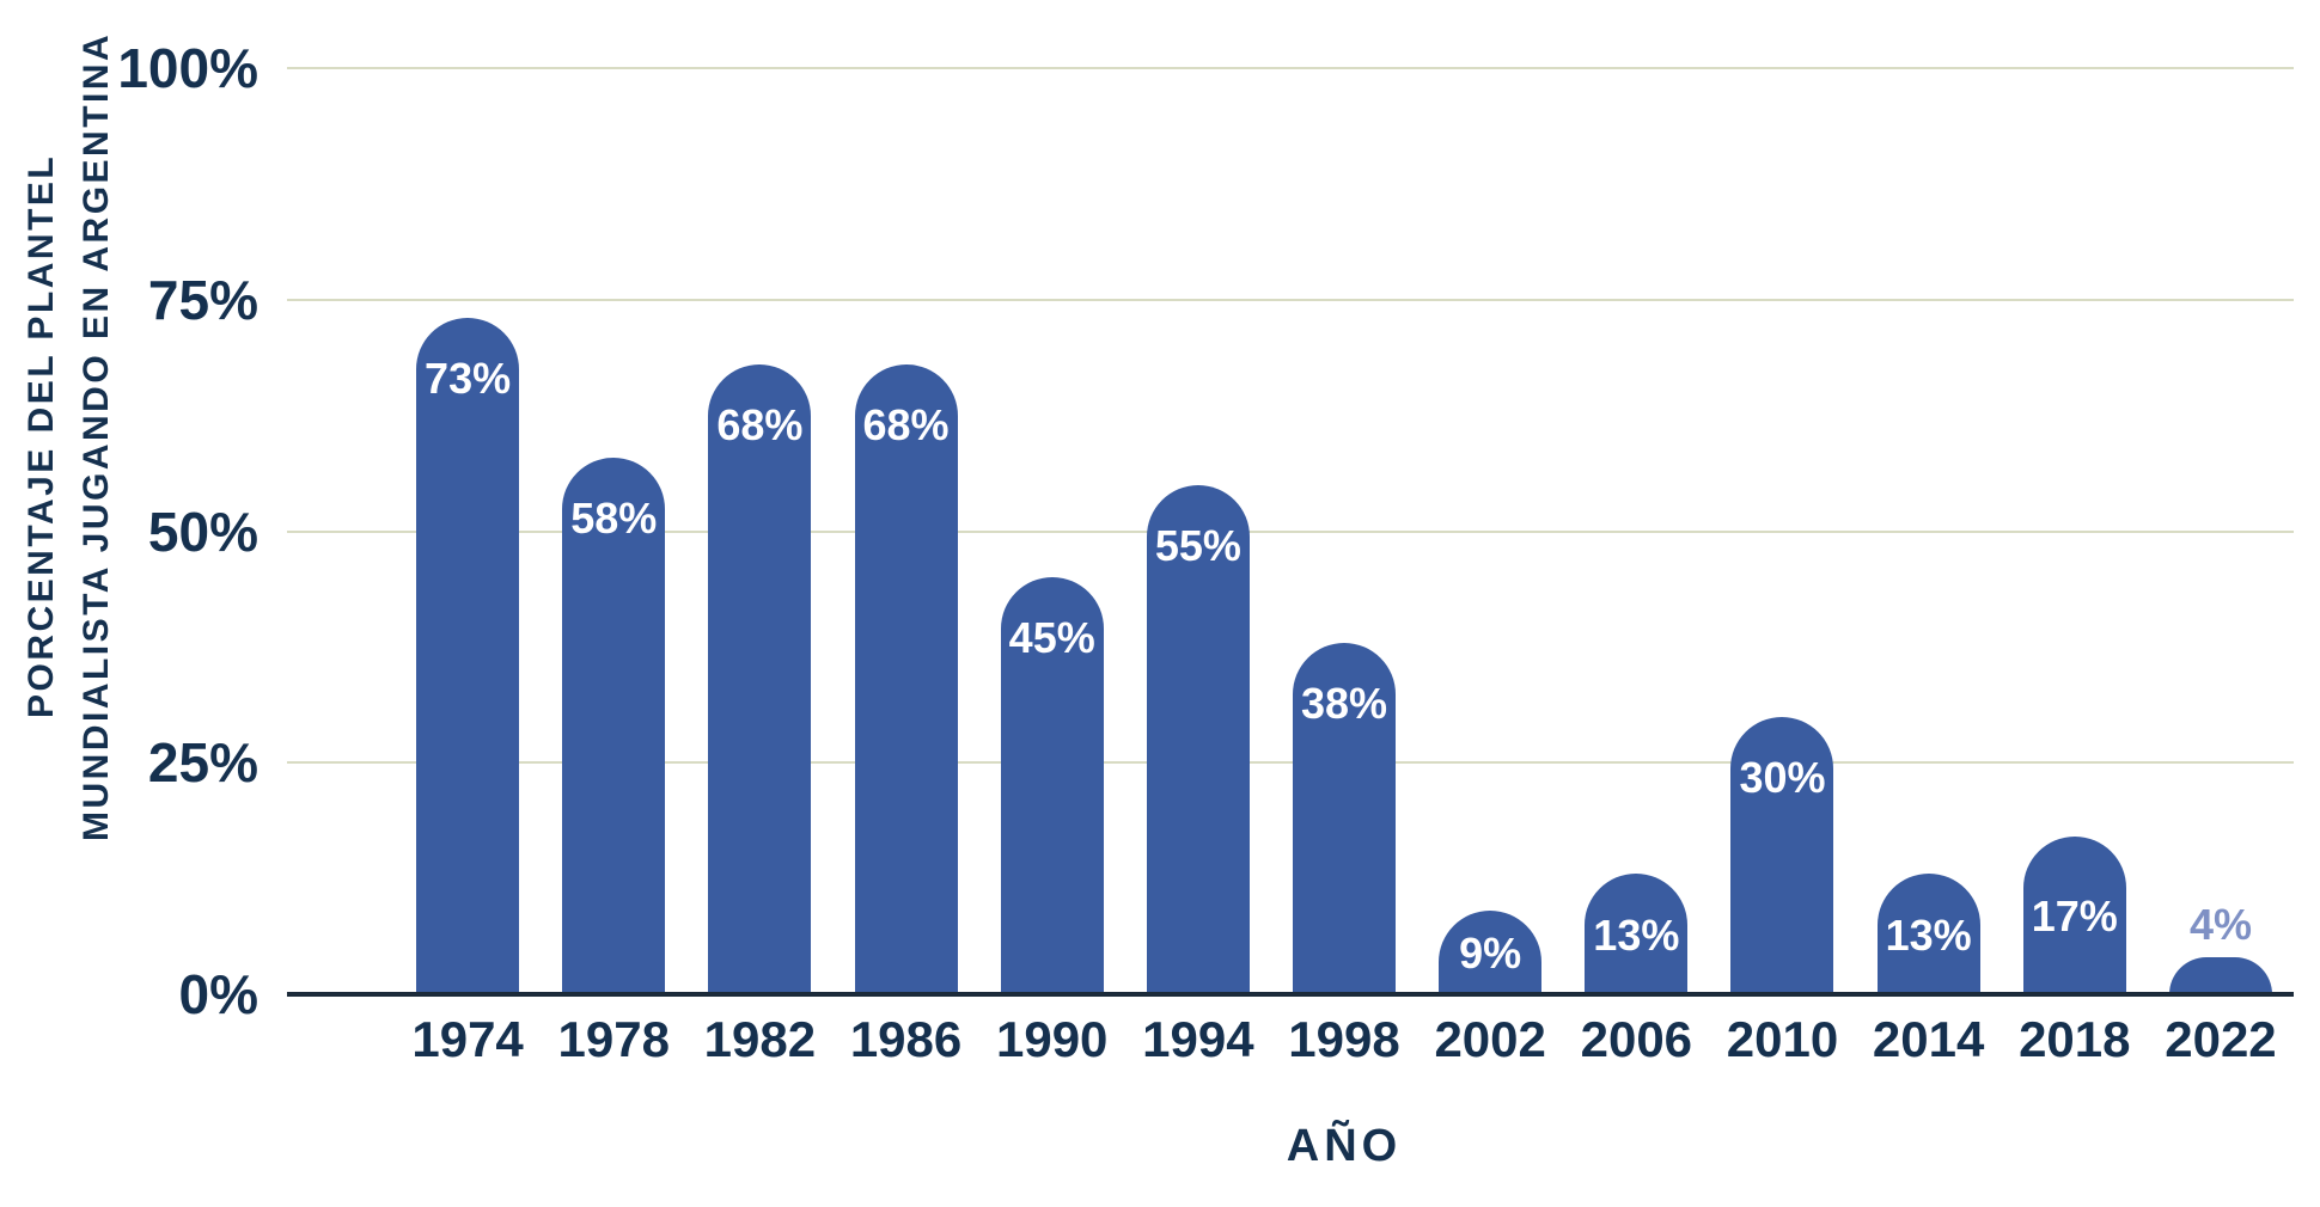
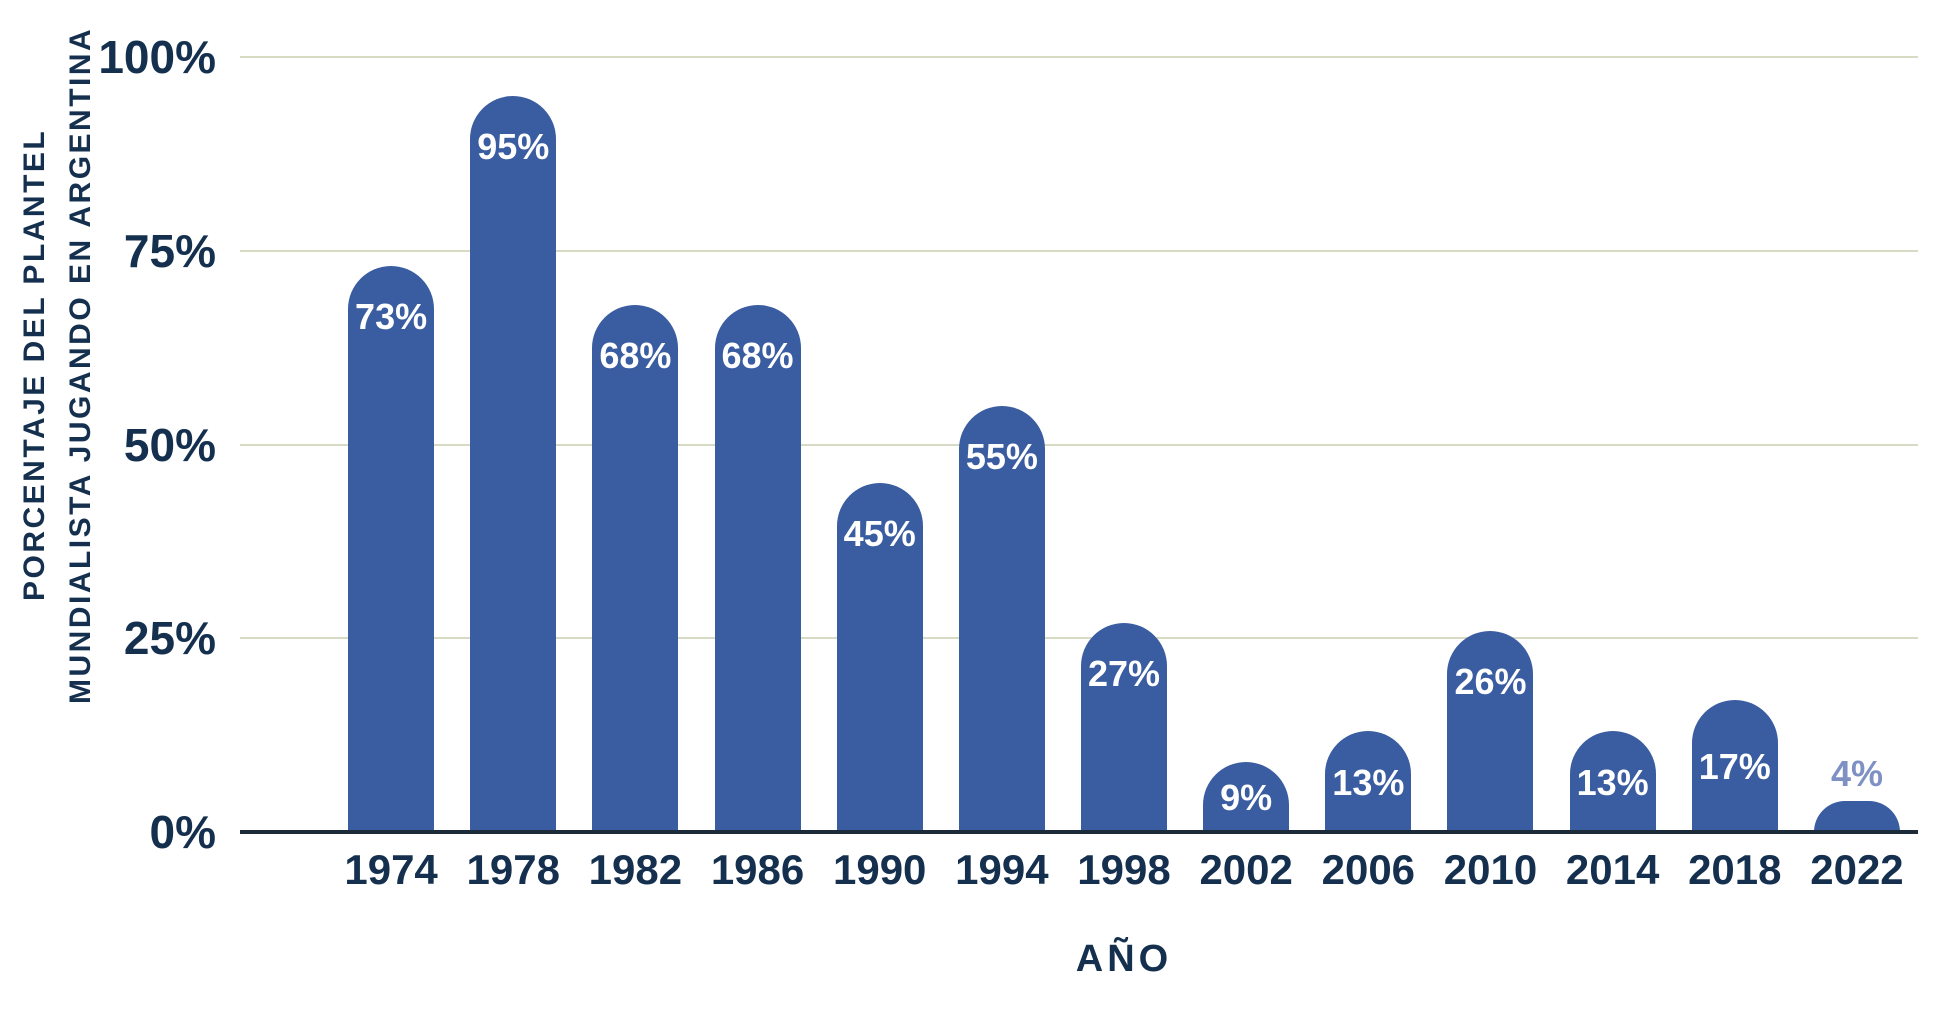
1978: 58% -> 95%
1998: 38% -> 27%
2010: 30% -> 26%
